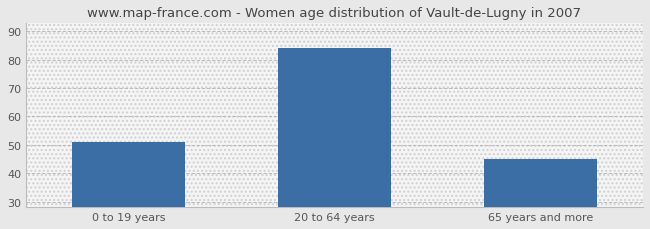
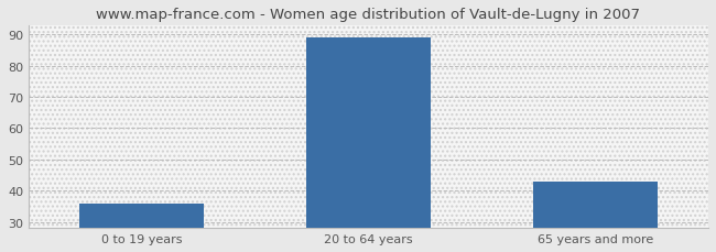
0 to 19 years: 51 -> 36
20 to 64 years: 84 -> 89
65 years and more: 45 -> 43
